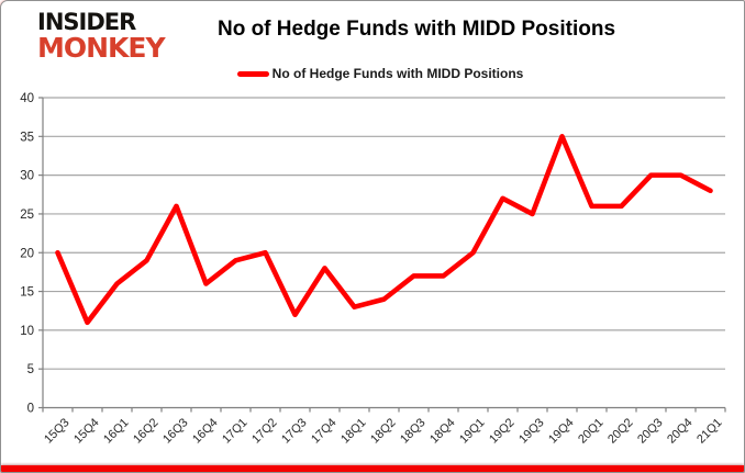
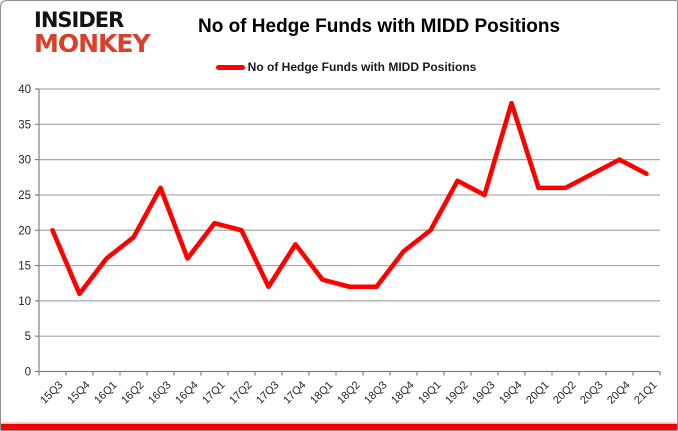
17Q1: 19 -> 21
18Q2: 14 -> 12
18Q3: 17 -> 12
19Q4: 35 -> 38
20Q3: 30 -> 28
